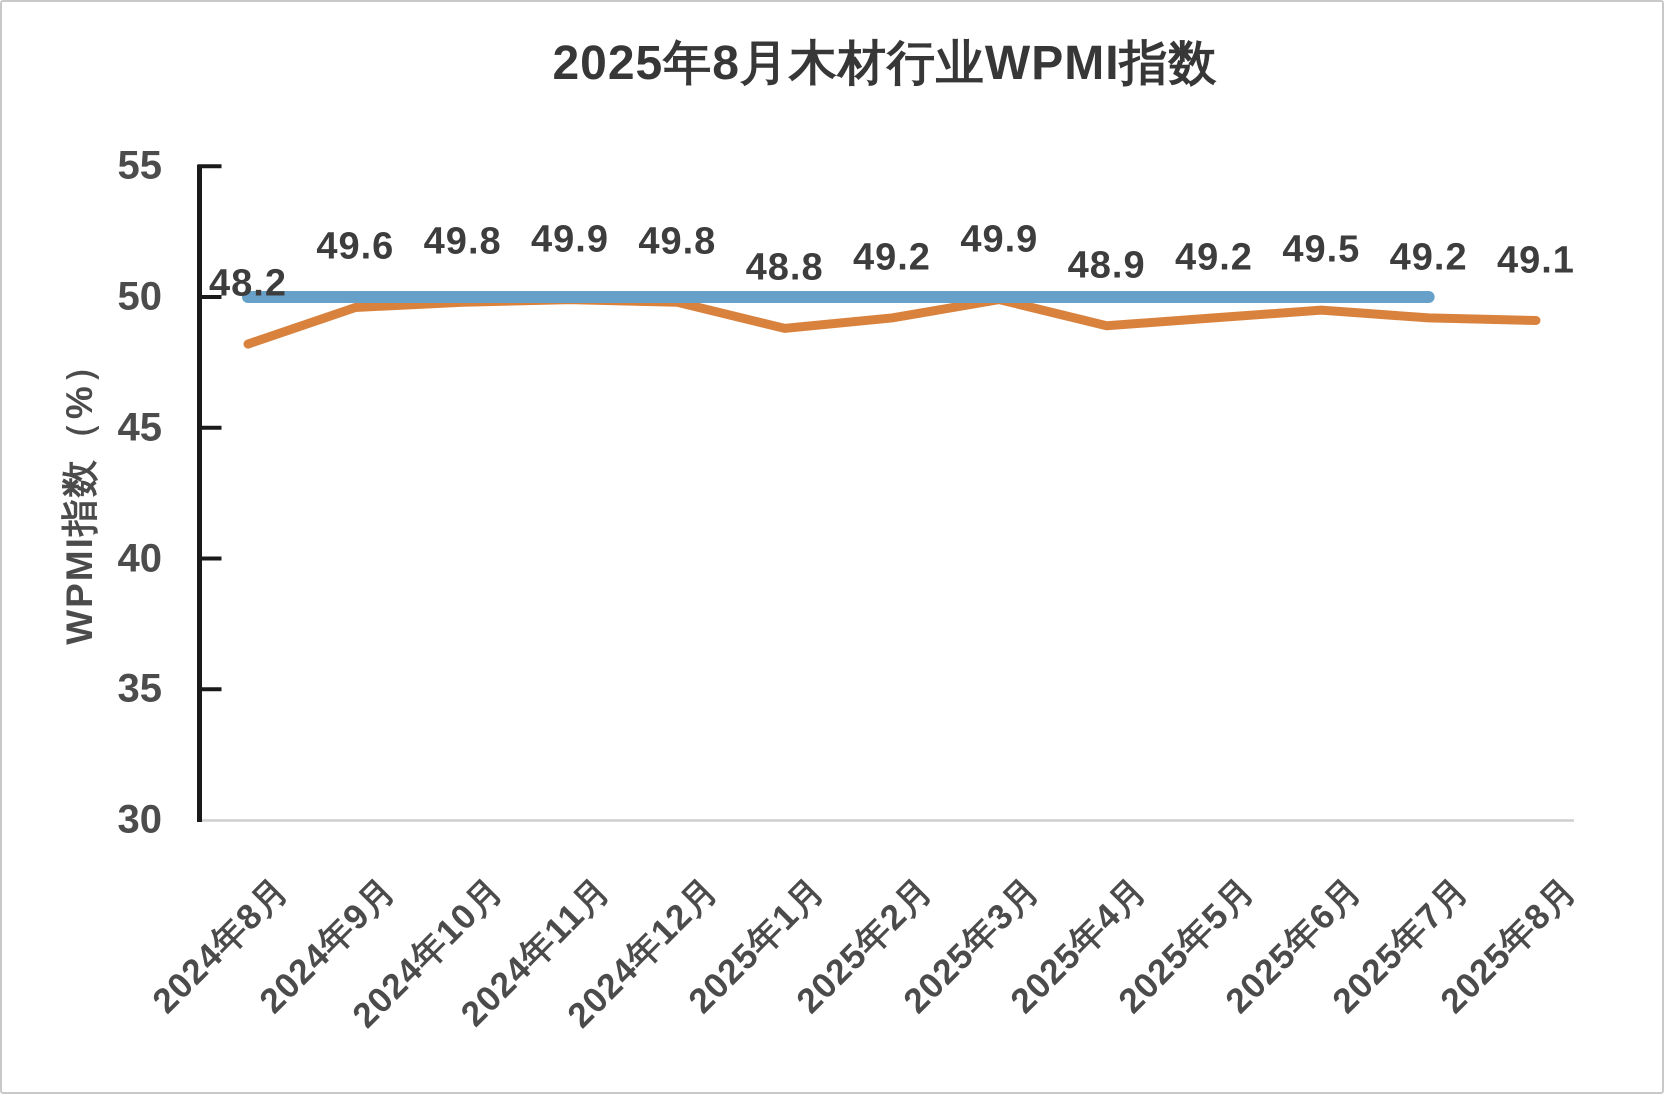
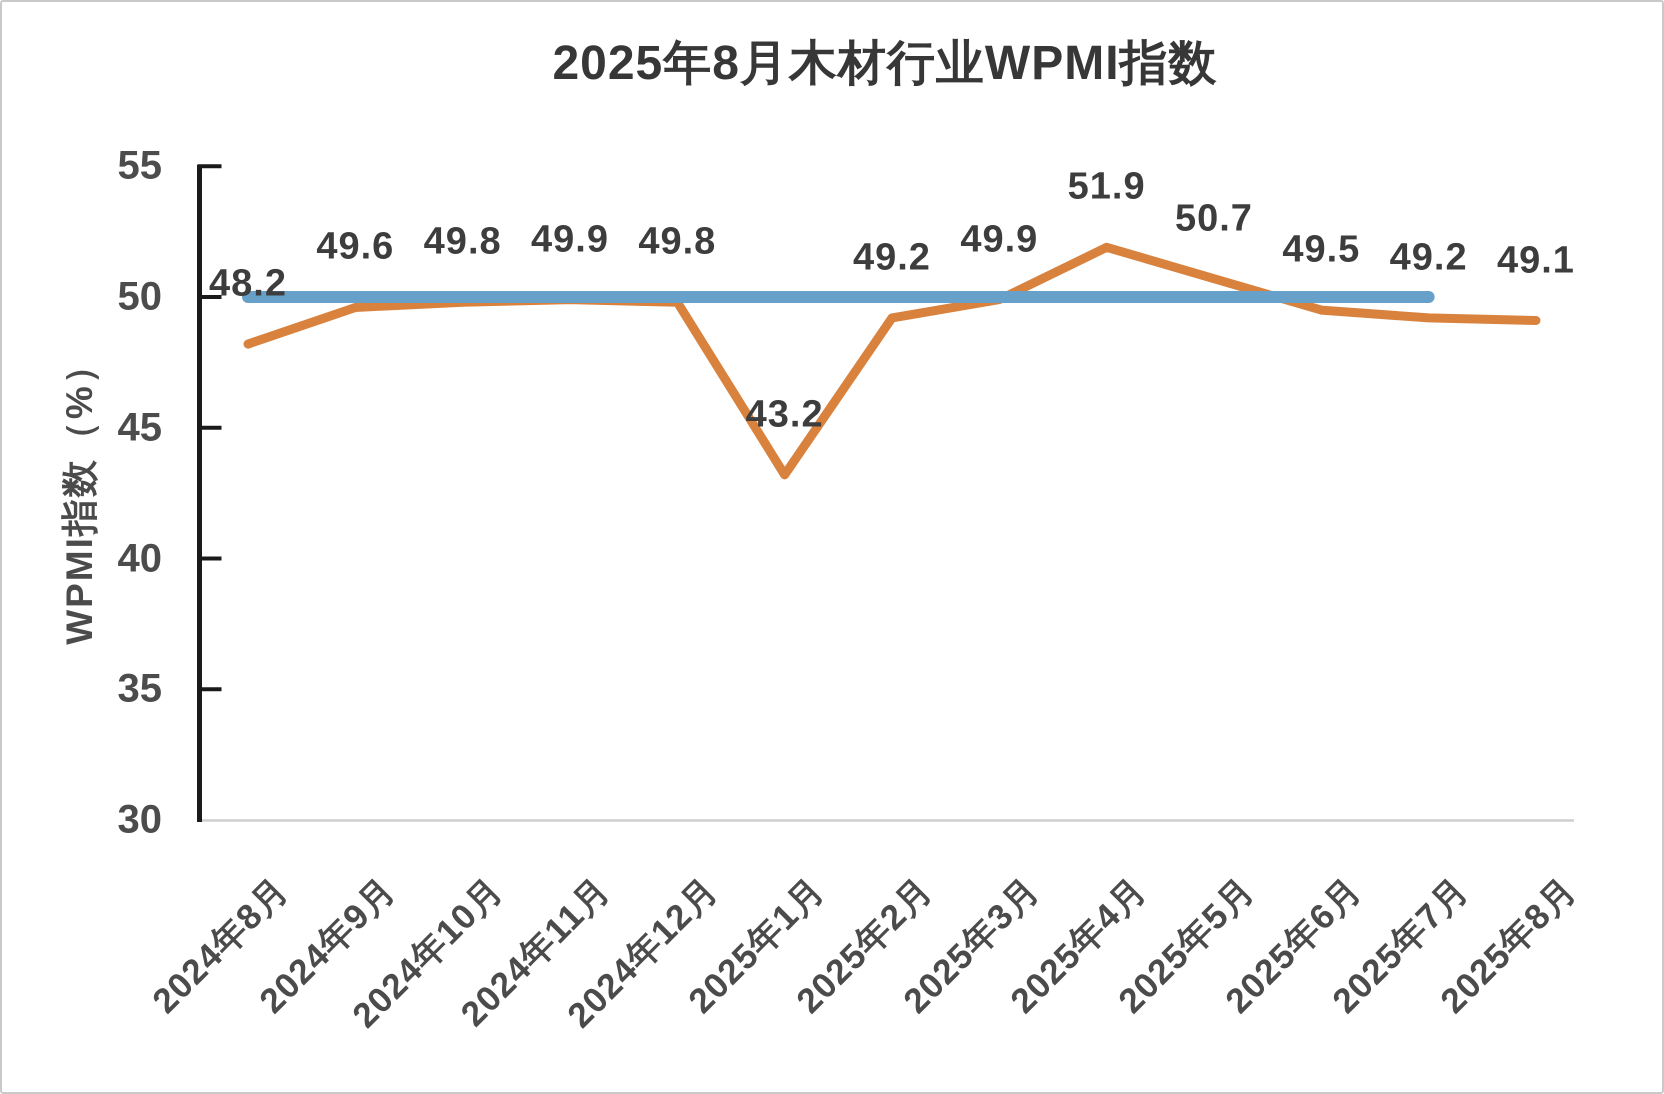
2025年1月: 48.8 -> 43.2
2025年4月: 48.9 -> 51.9
2025年5月: 49.2 -> 50.7
